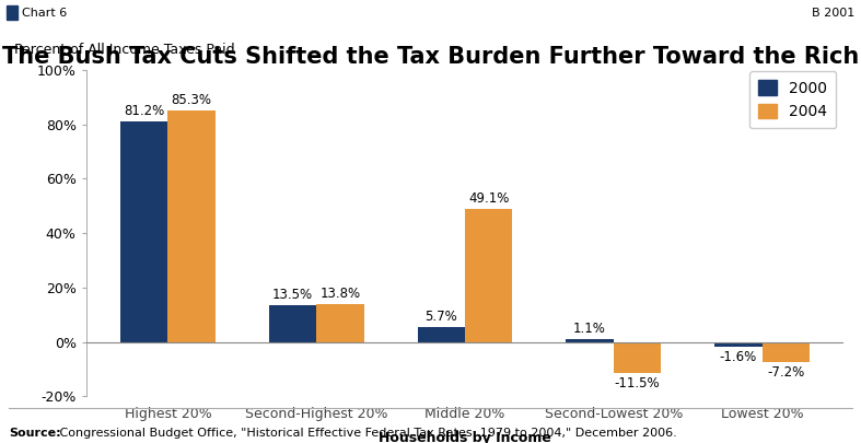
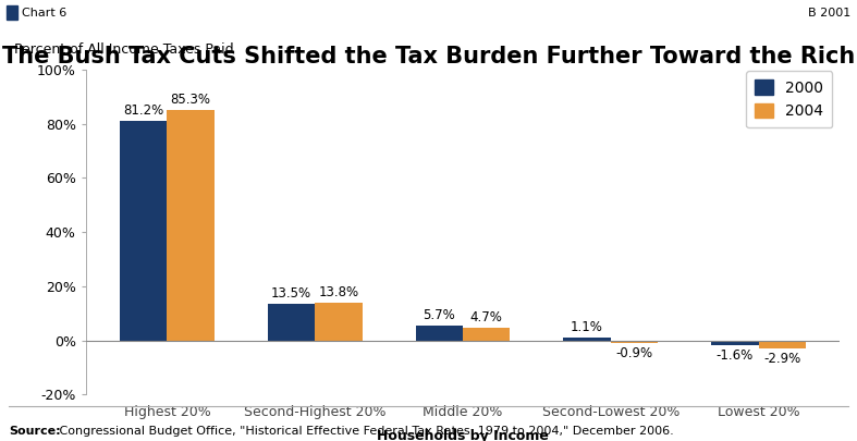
2004/Middle 20%: 49.1% -> 4.7%
2004/Second-Lowest 20%: -11.5% -> -0.9%
2004/Lowest 20%: -7.2% -> -2.9%
